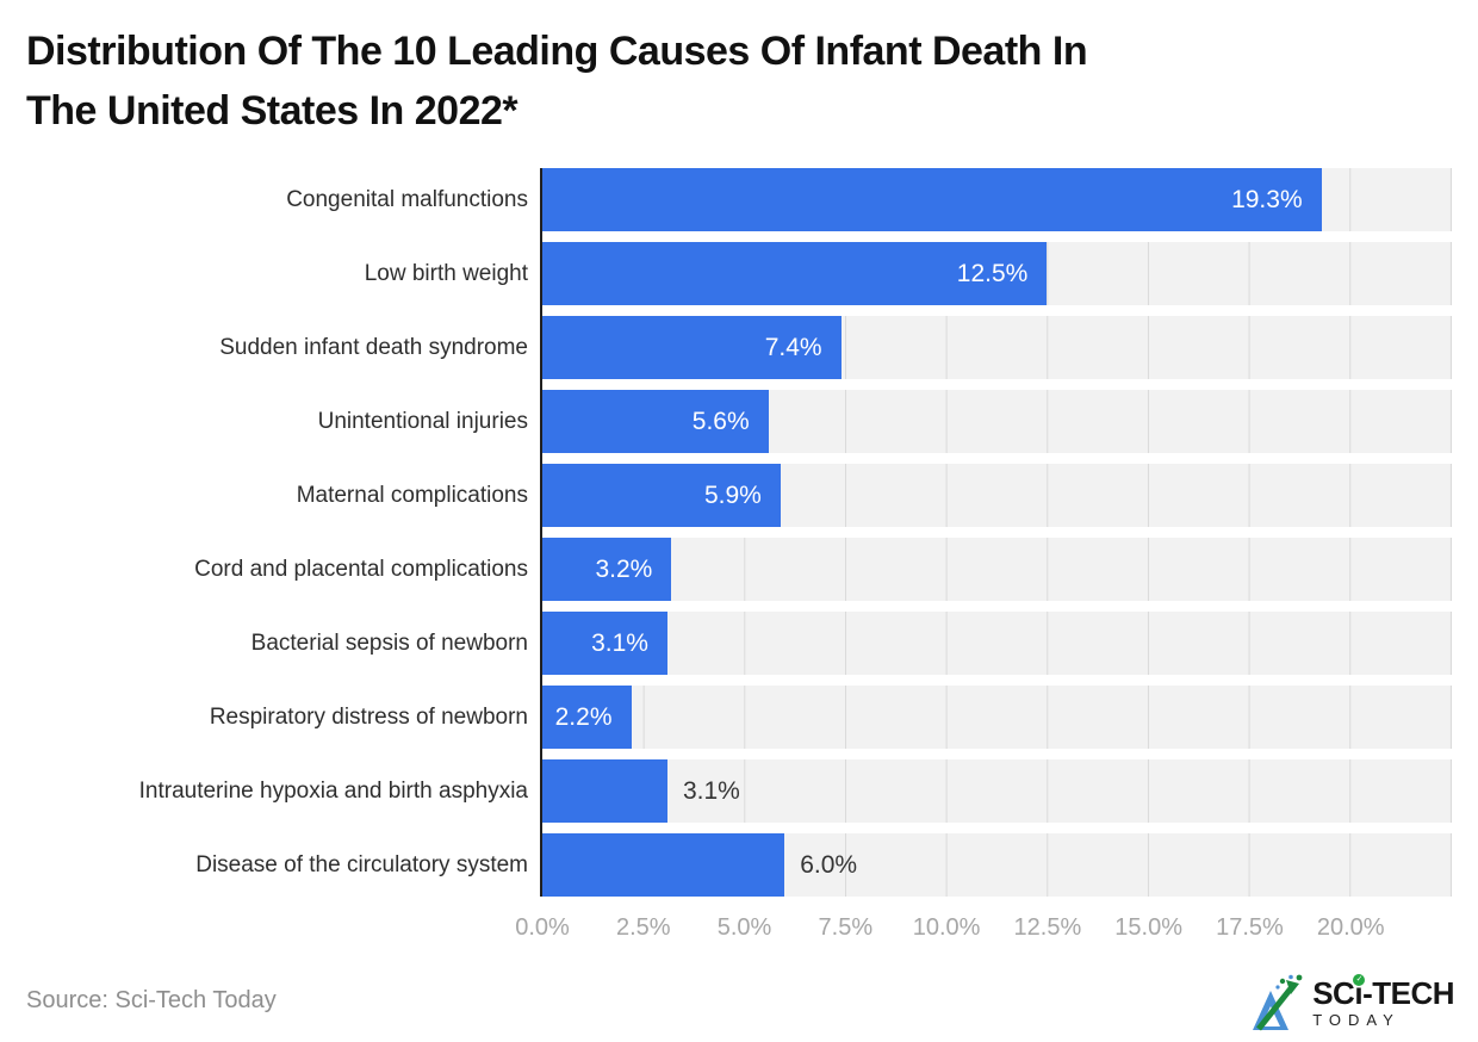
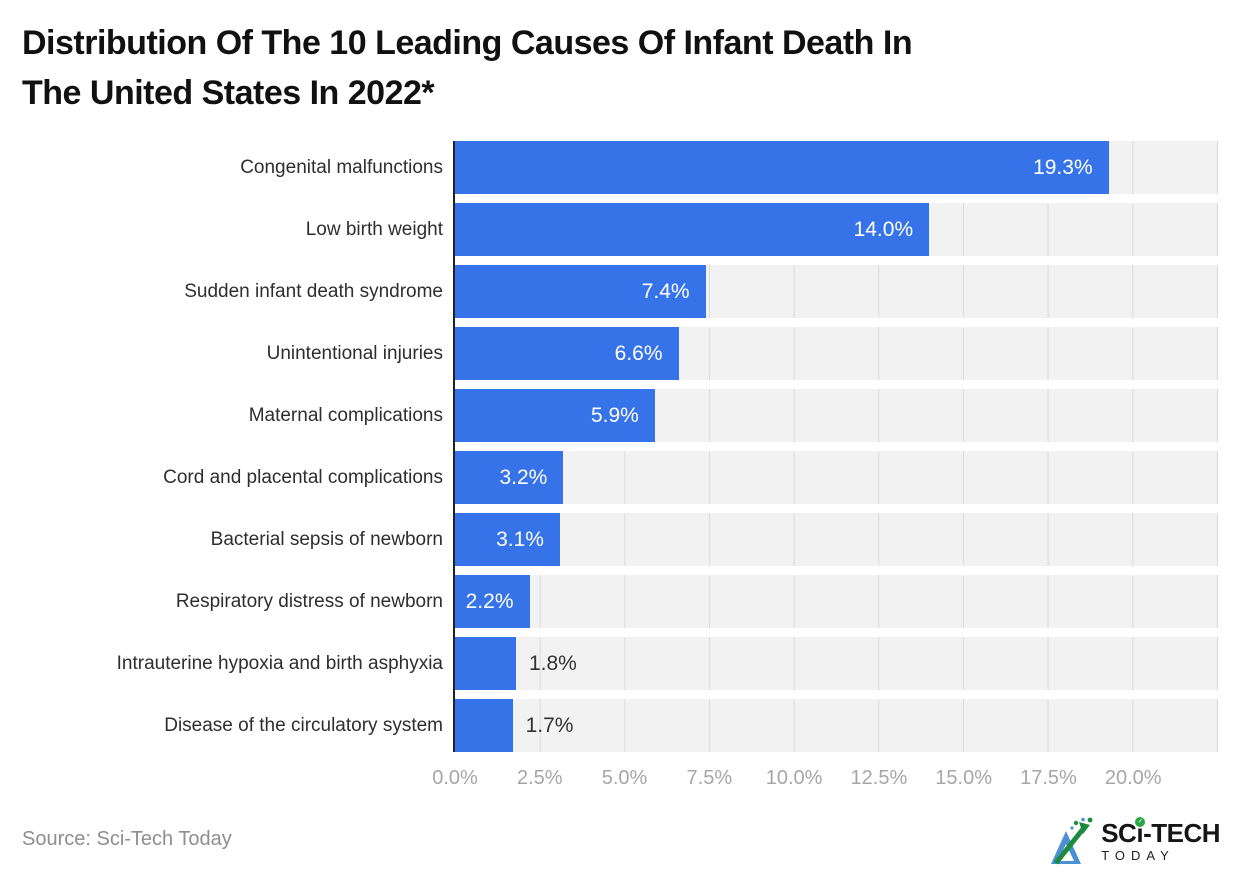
Low birth weight: 12.5% -> 14.0%
Unintentional injuries: 5.6% -> 6.6%
Intrauterine hypoxia and birth asphyxia: 3.1% -> 1.8%
Disease of the circulatory system: 6.0% -> 1.7%
